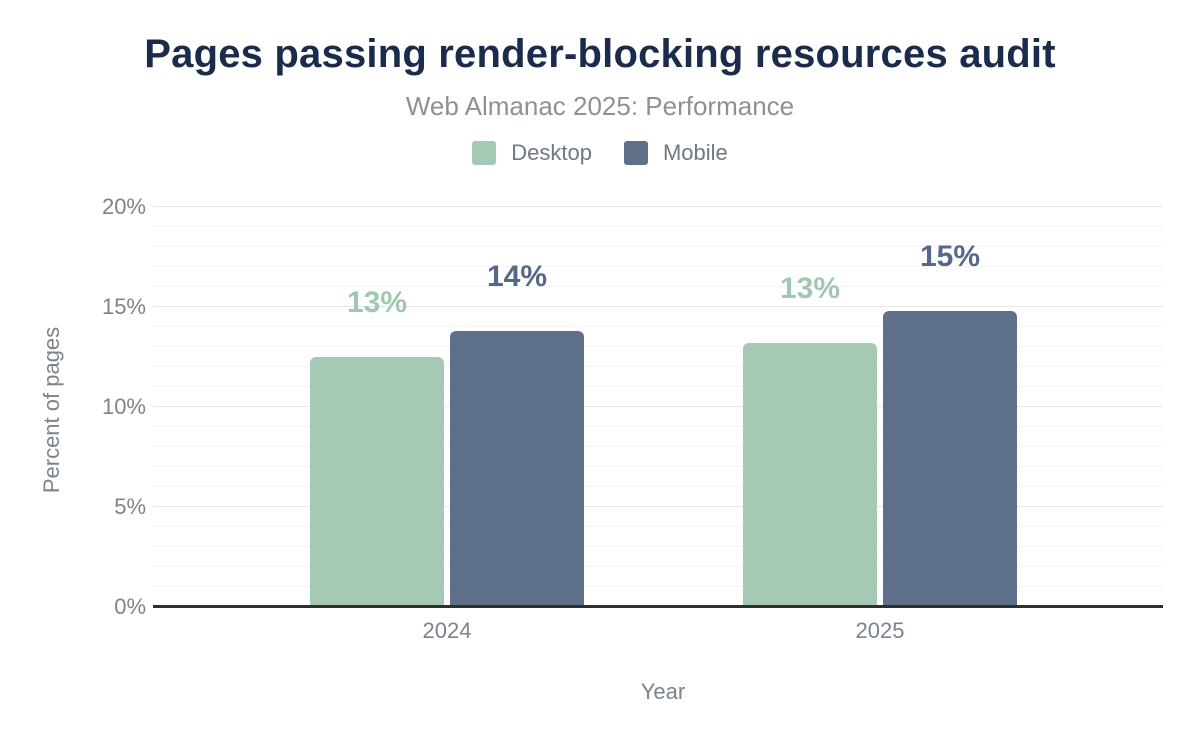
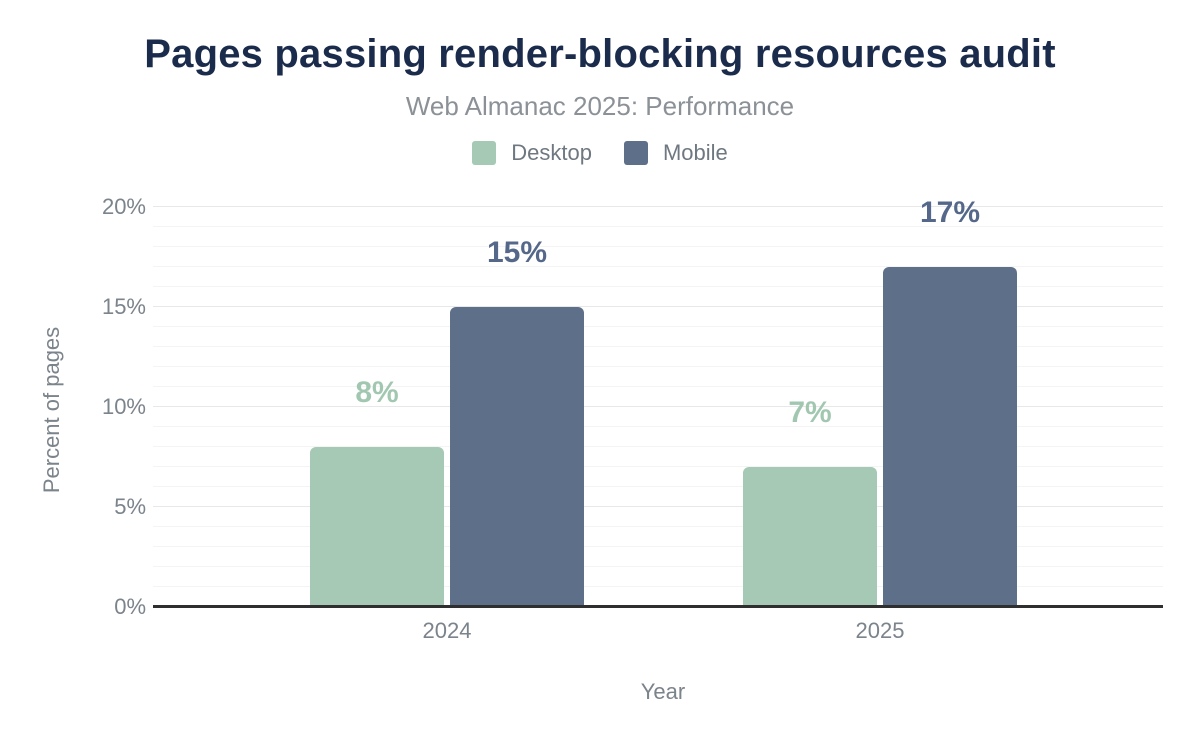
Desktop/2024: 13% -> 8%
Mobile/2024: 14% -> 15%
Desktop/2025: 13% -> 7%
Mobile/2025: 15% -> 17%
